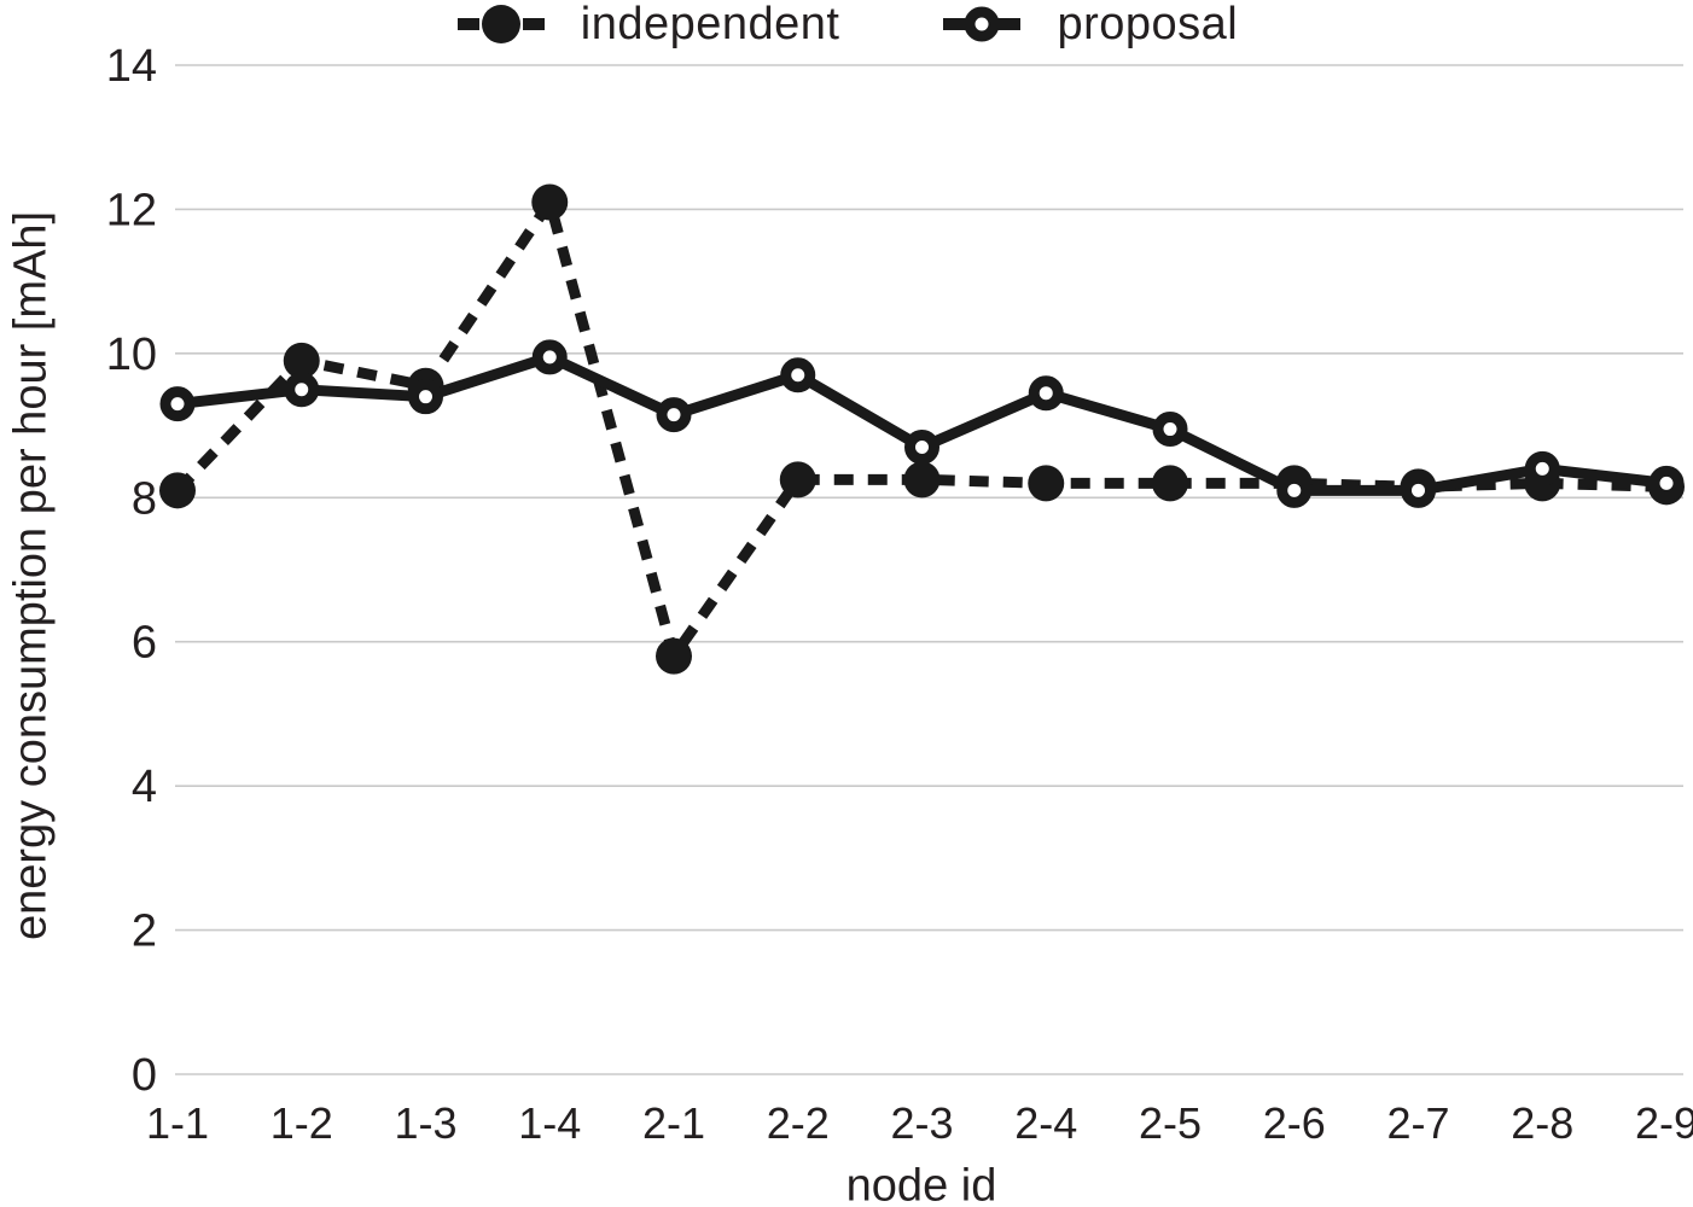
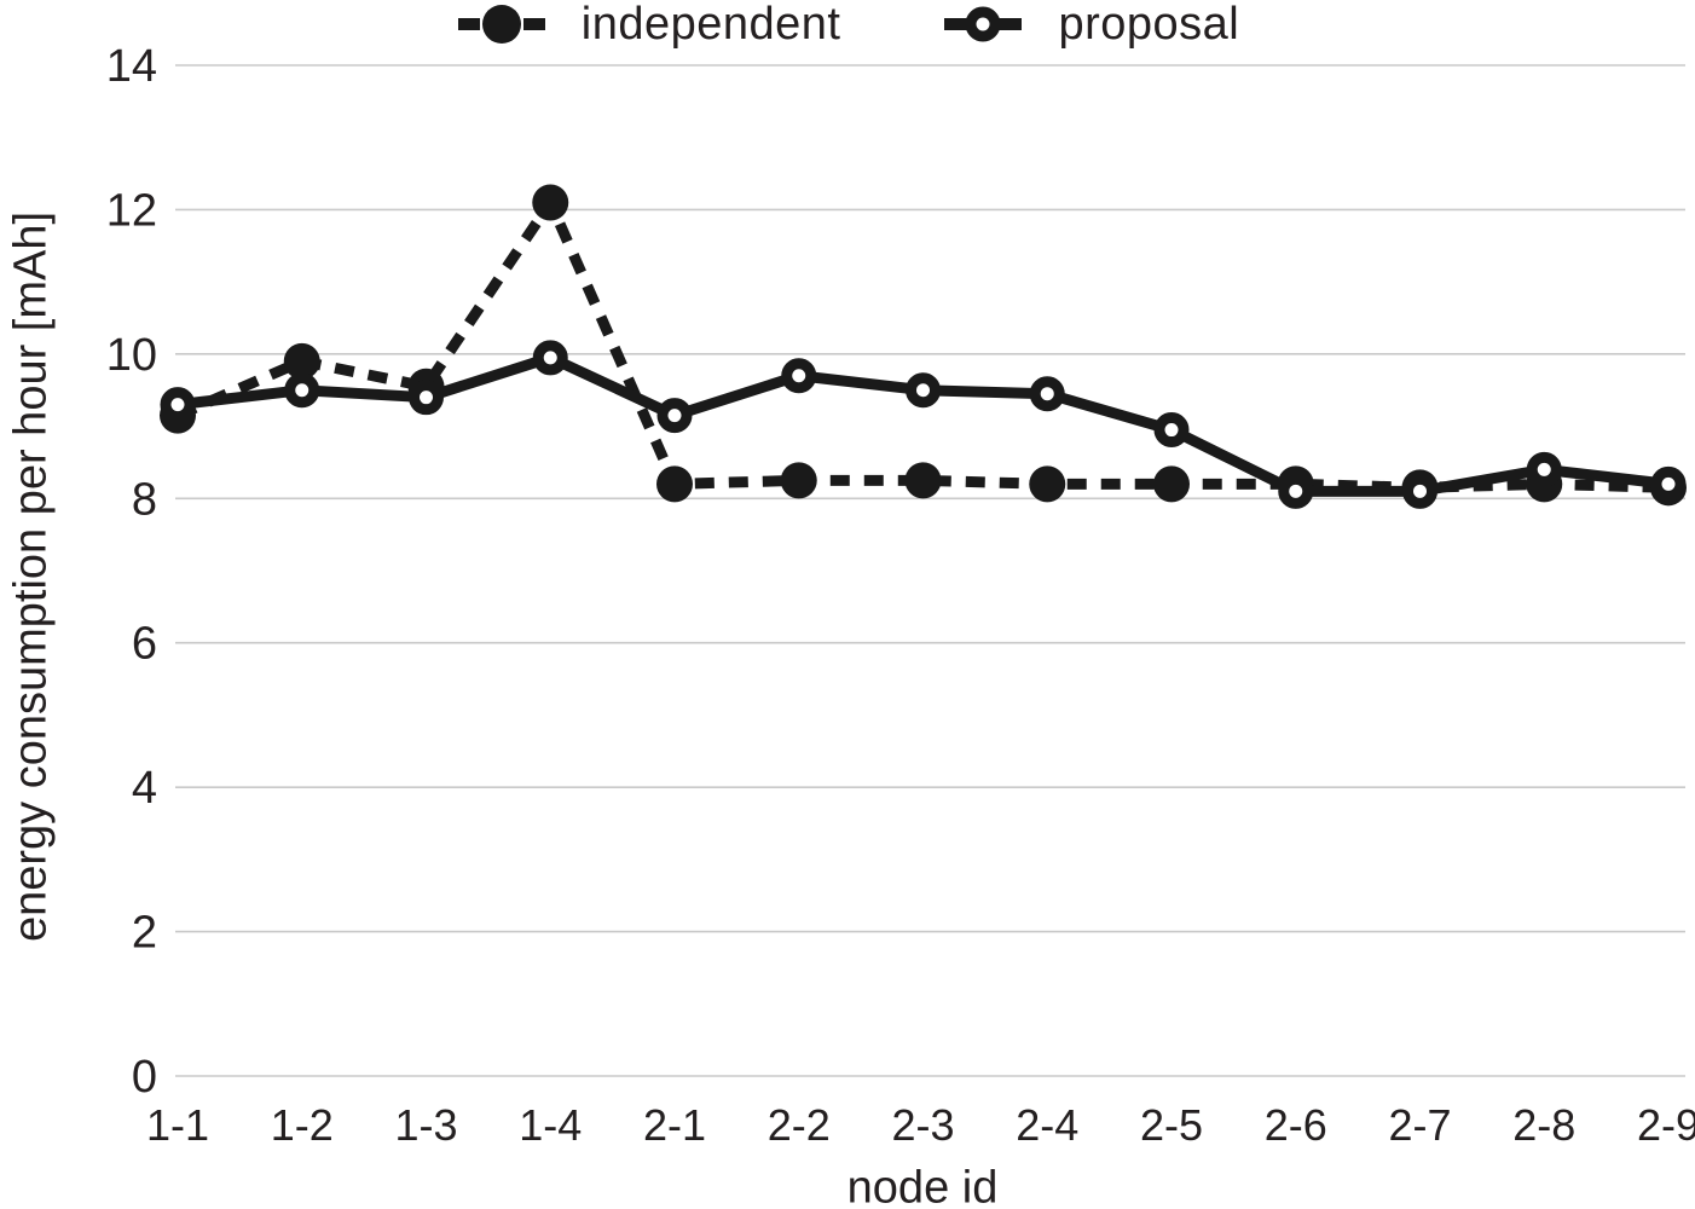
independent/1-1: 8.1 -> 9.2
independent/2-1: 5.8 -> 8.2
proposal/2-3: 8.7 -> 9.5
